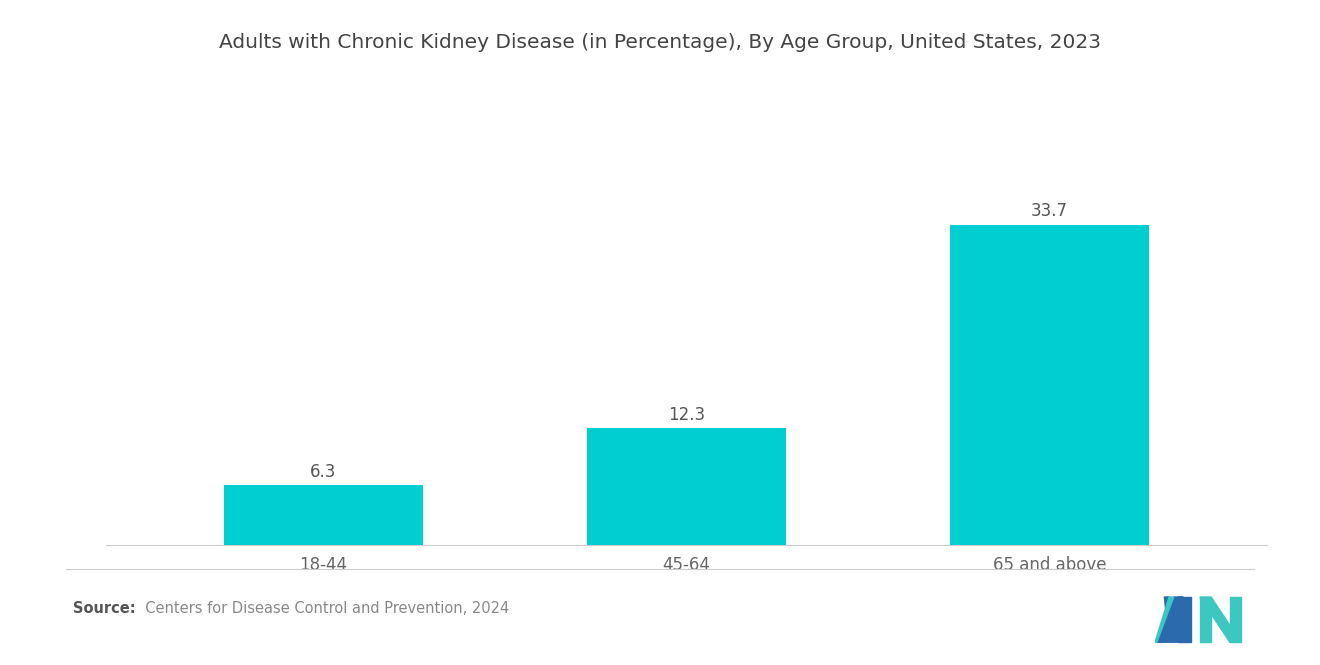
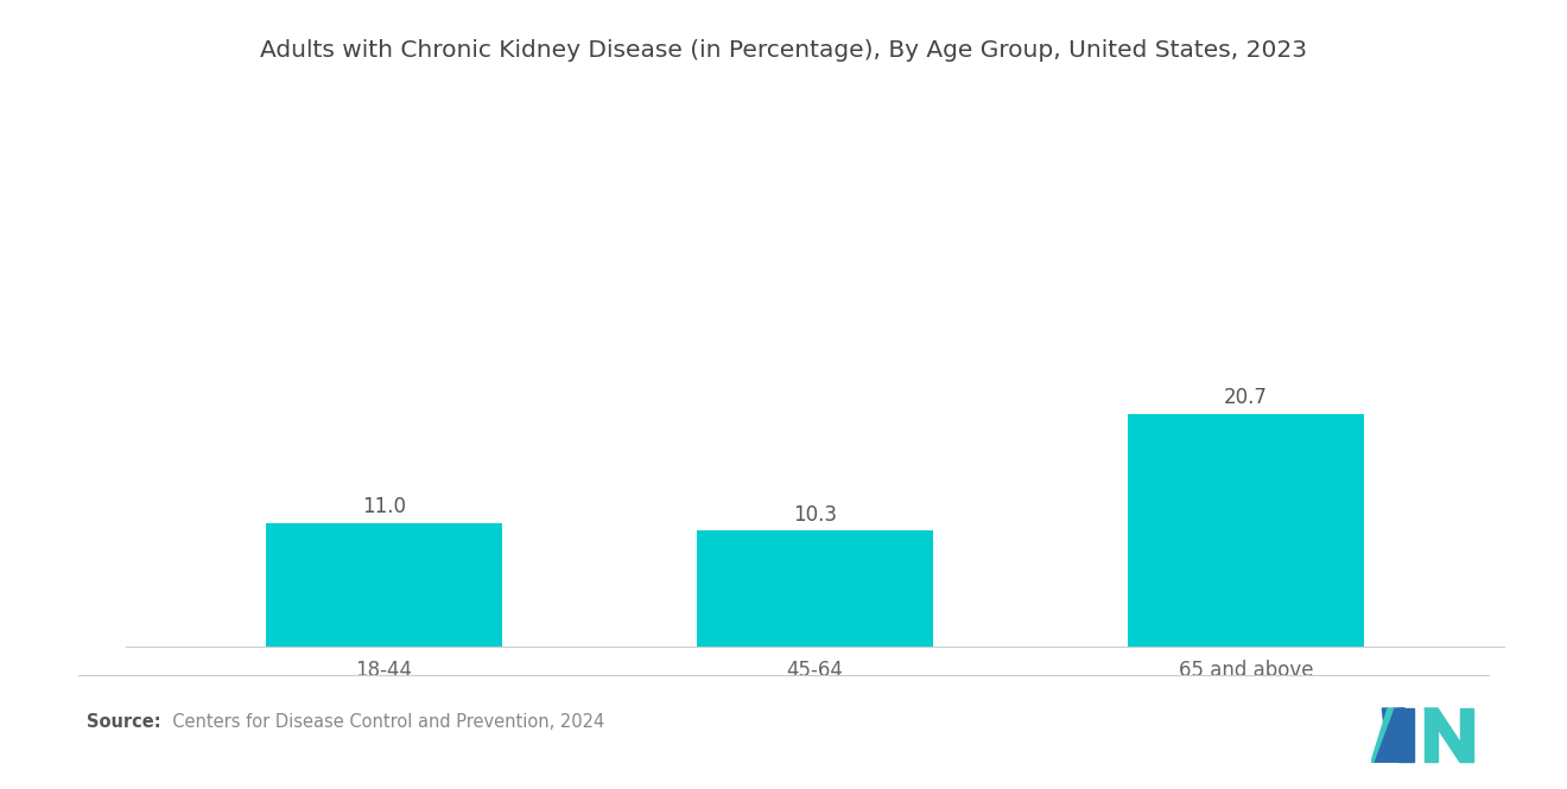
18-44: 6.3 -> 11.0
45-64: 12.3 -> 10.3
65 and above: 33.7 -> 20.7
